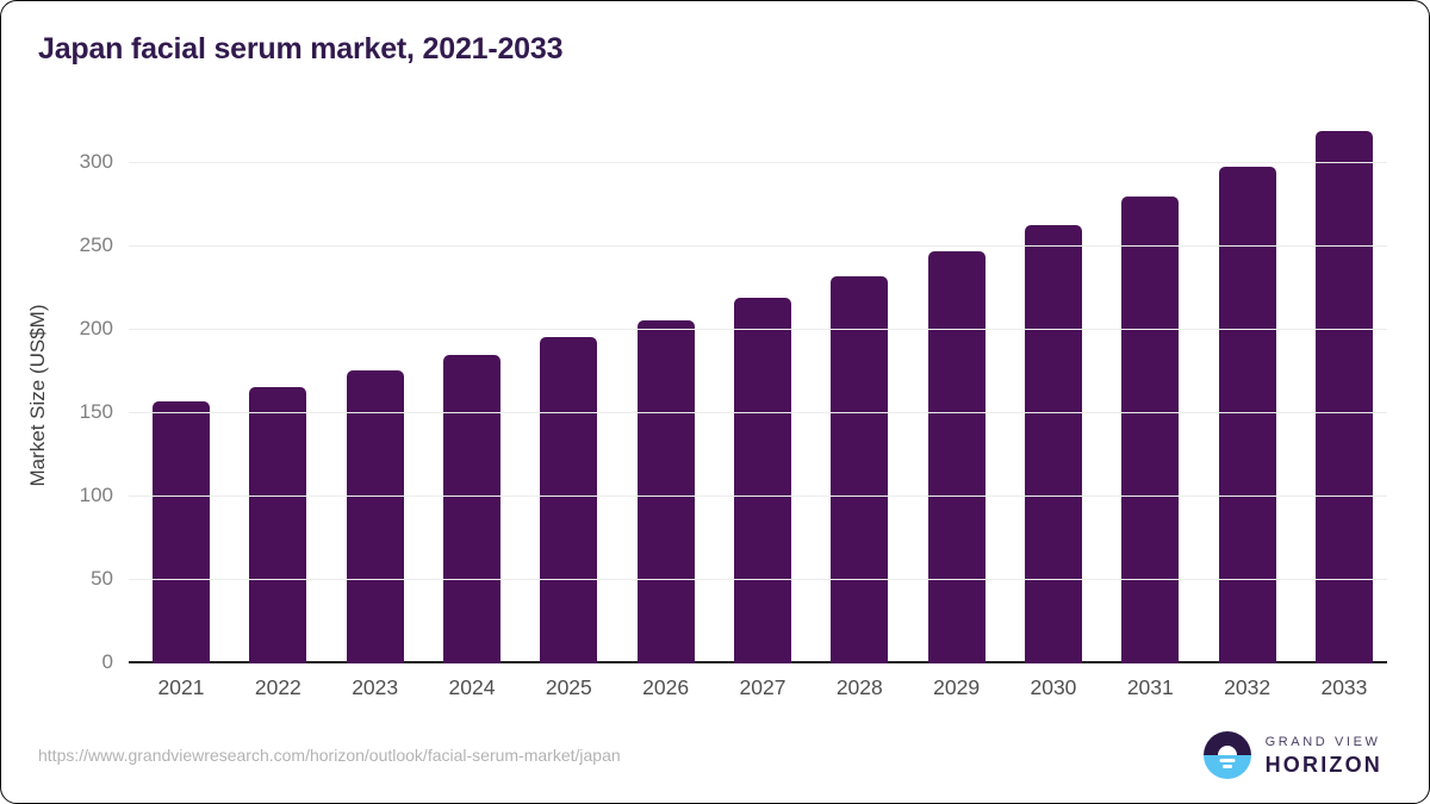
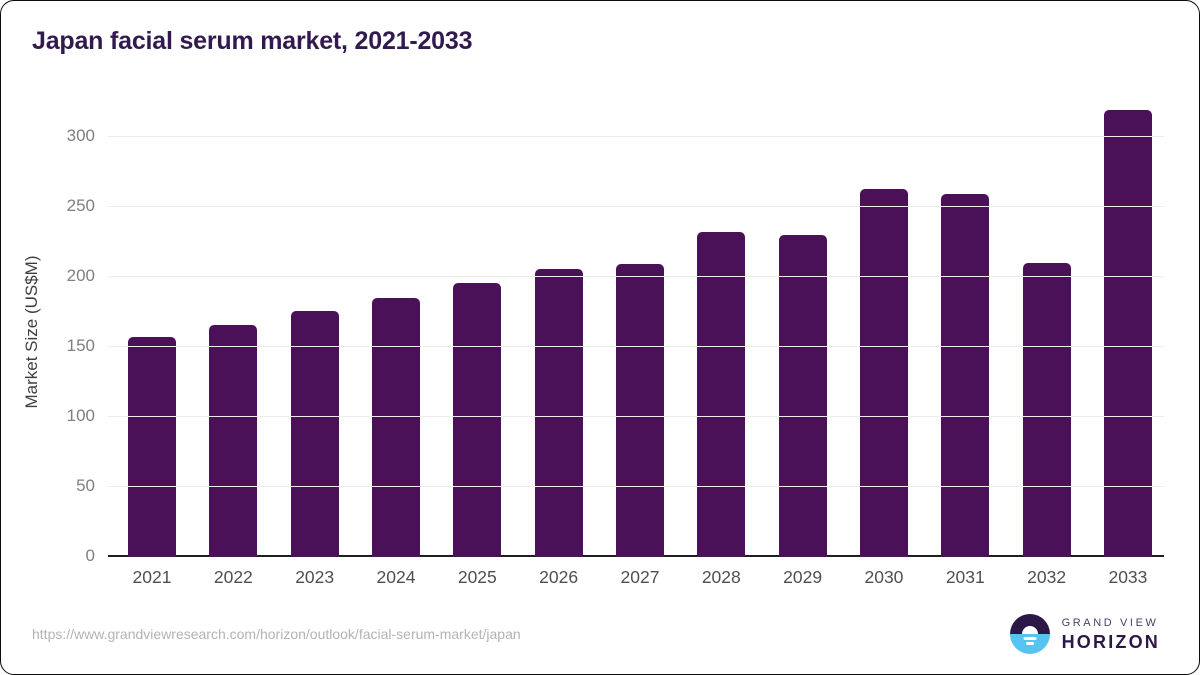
2027: 219 -> 209
2029: 247 -> 230
2031: 280 -> 259
2032: 298 -> 210
